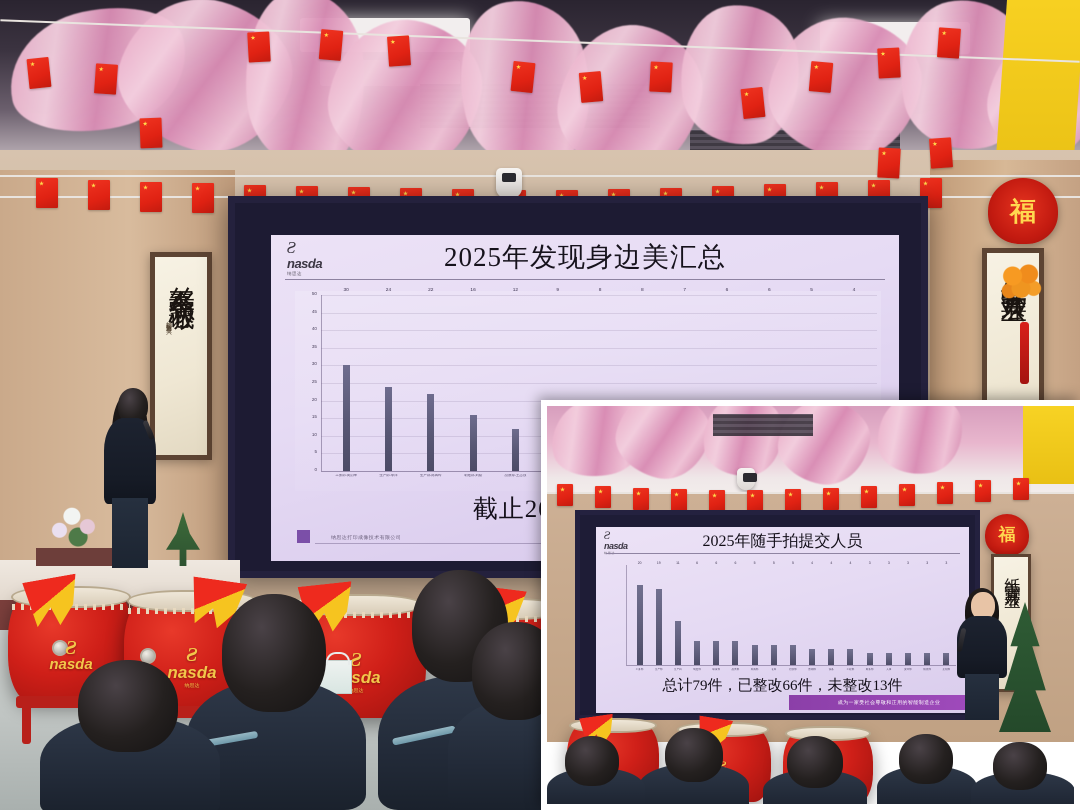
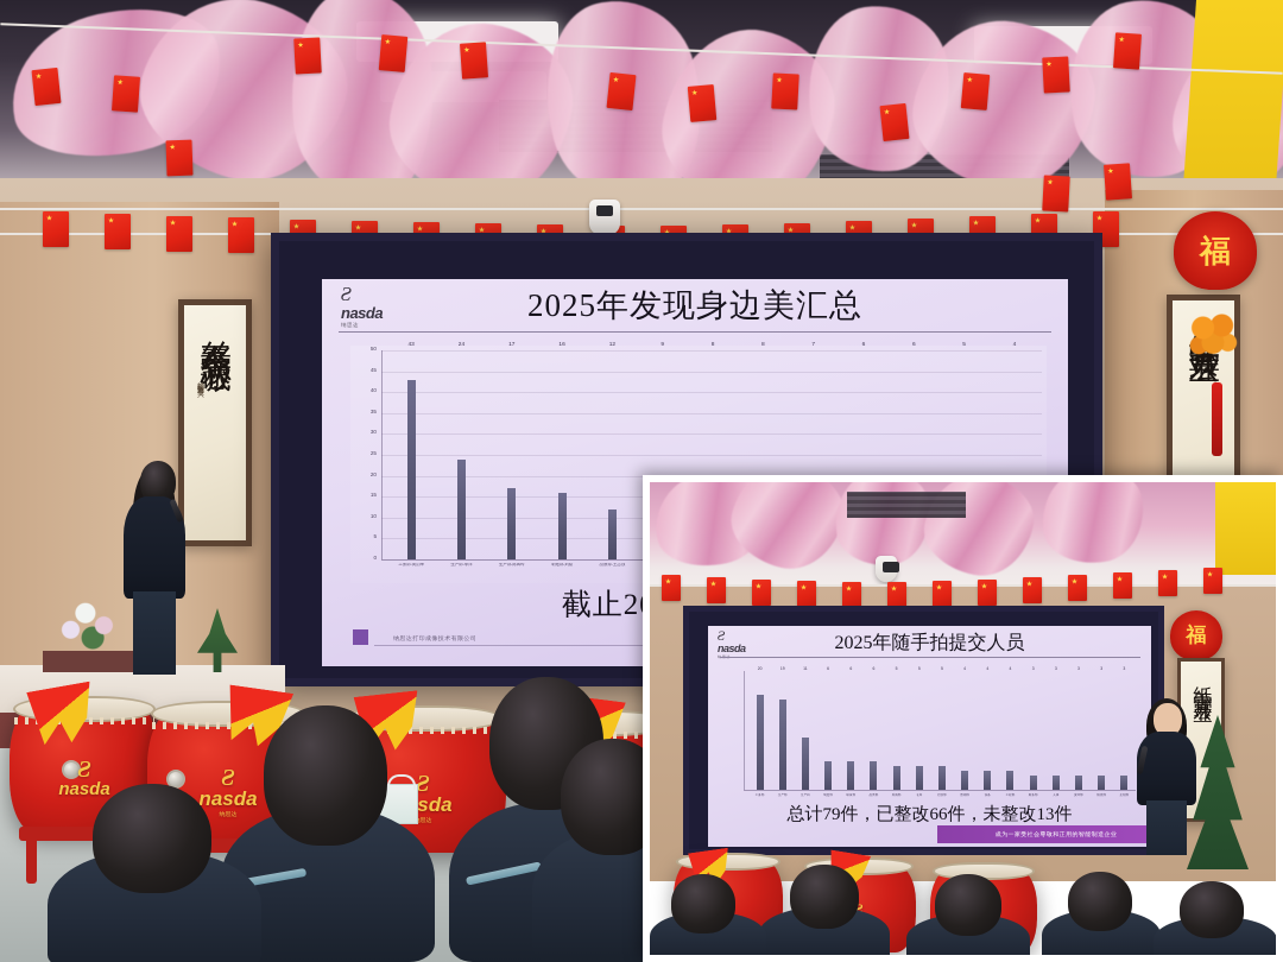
2025年发现身边美汇总/工务部-黄启华: 30 -> 43
2025年发现身边美汇总/生产部-陈凤玲: 22 -> 17
